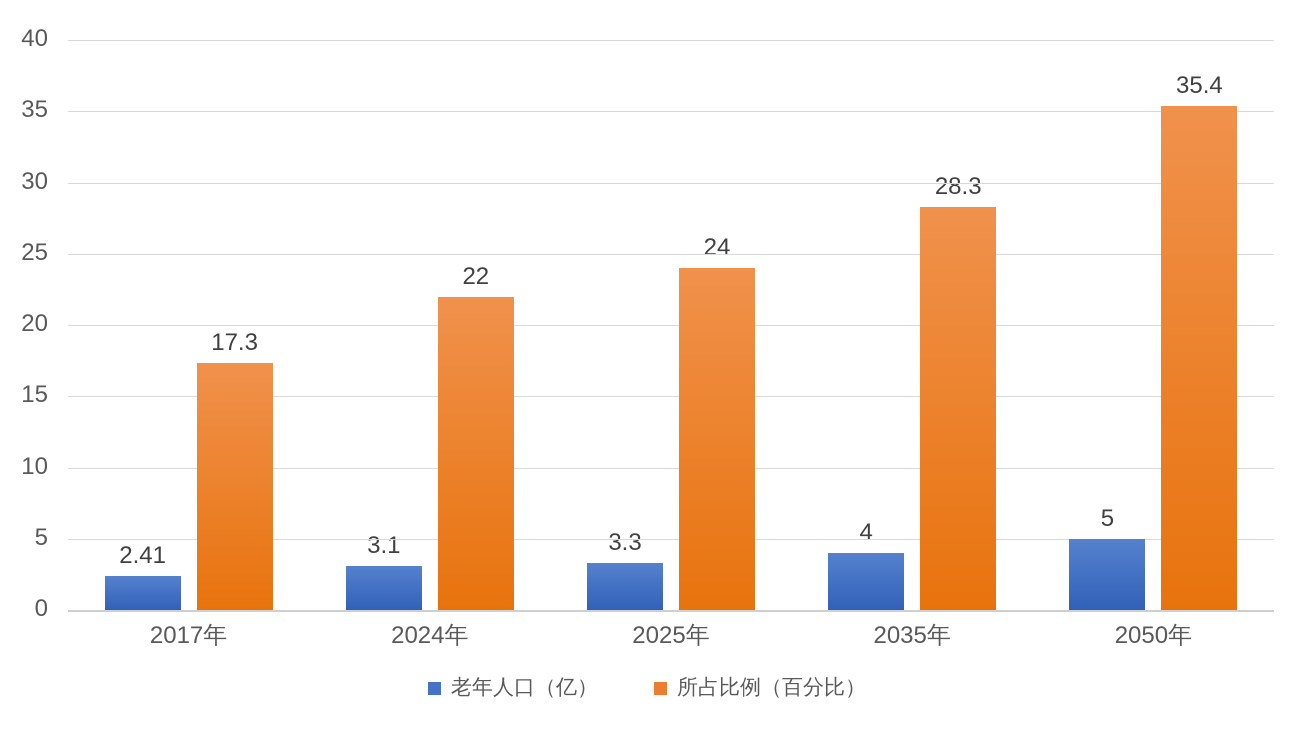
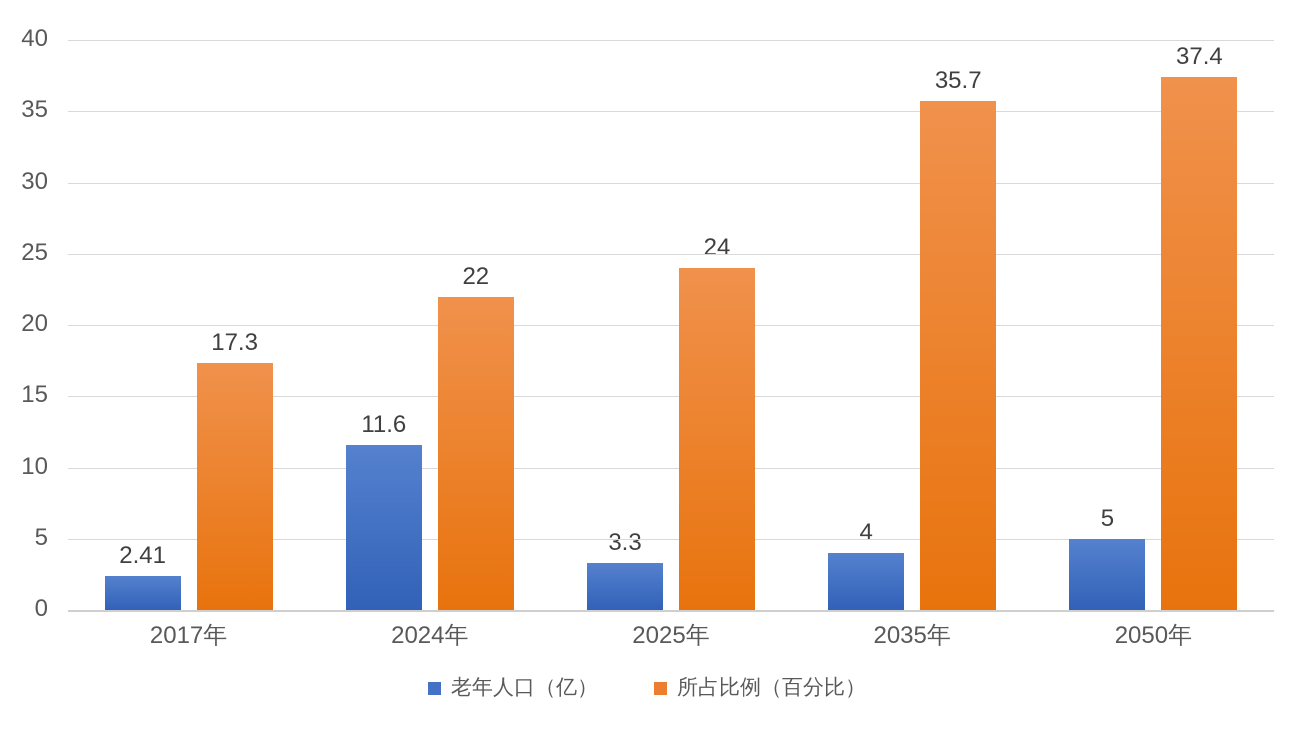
老年人口（亿）/2024年: 3.1 -> 11.6
所占比例（百分比）/2035年: 28.3 -> 35.7
所占比例（百分比）/2050年: 35.4 -> 37.4
